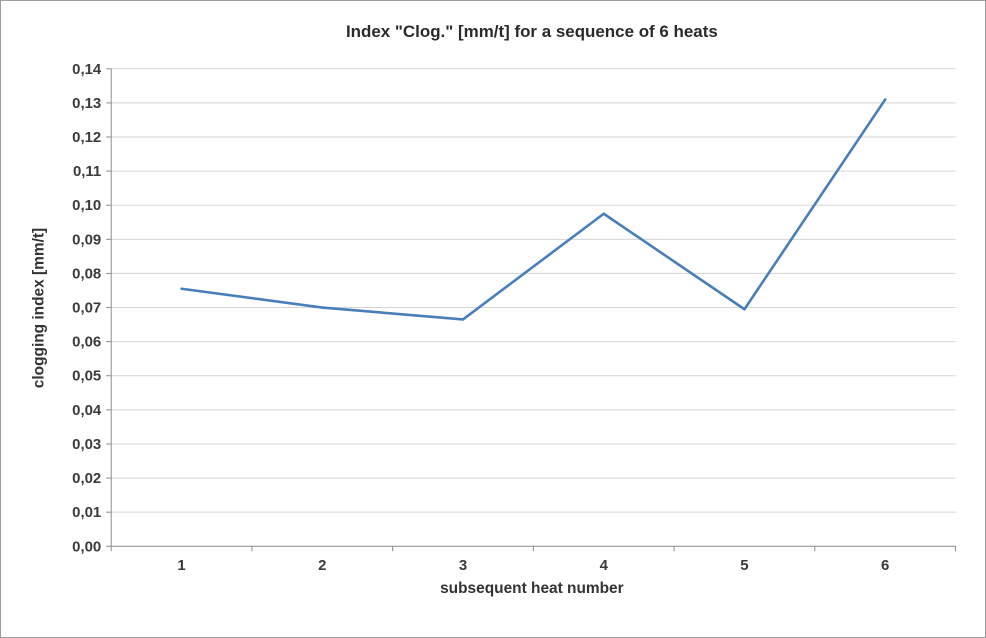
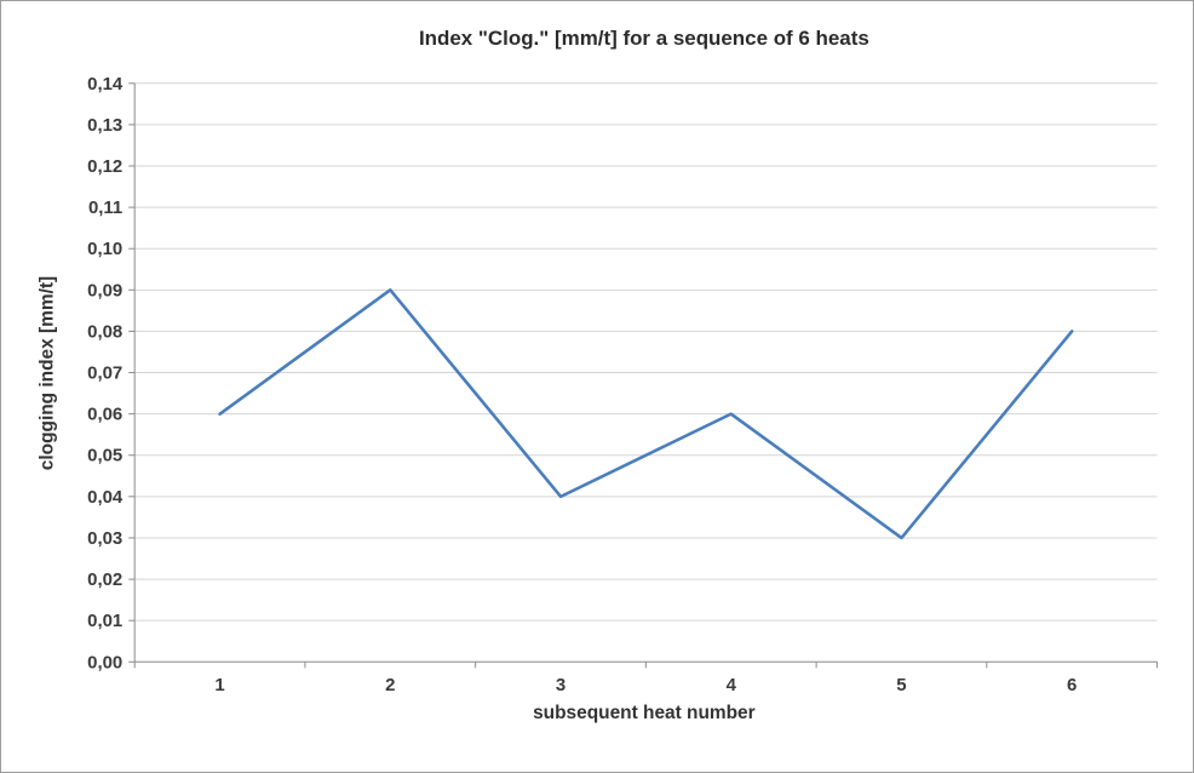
1: 0,08 -> 0,06
2: 0,07 -> 0,09
3: 0,07 -> 0,04
4: 0,10 -> 0,06
5: 0,07 -> 0,03
6: 0,13 -> 0,08
